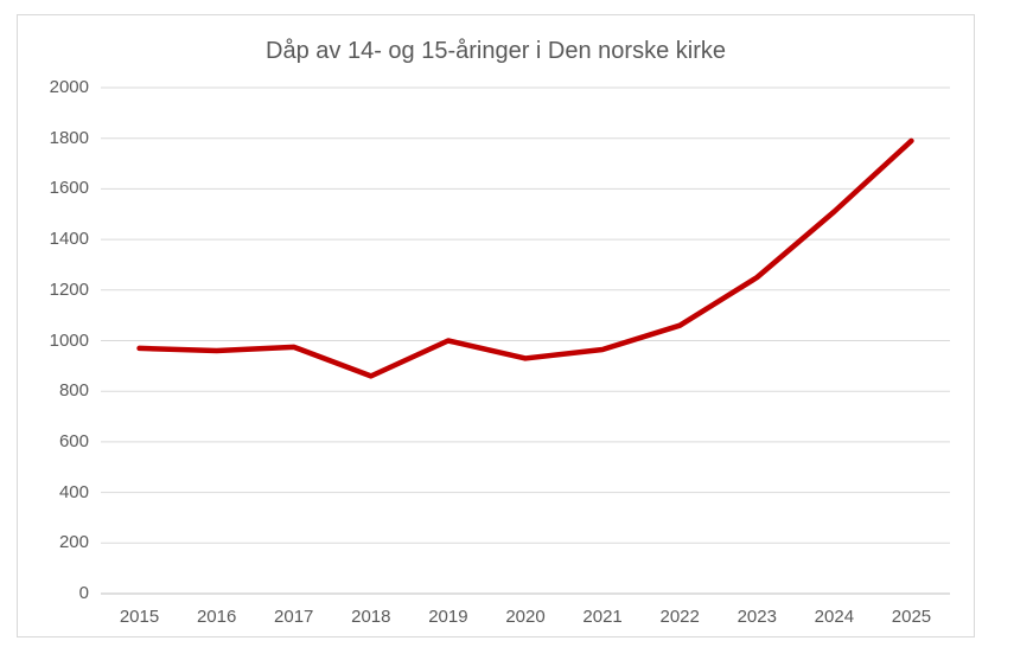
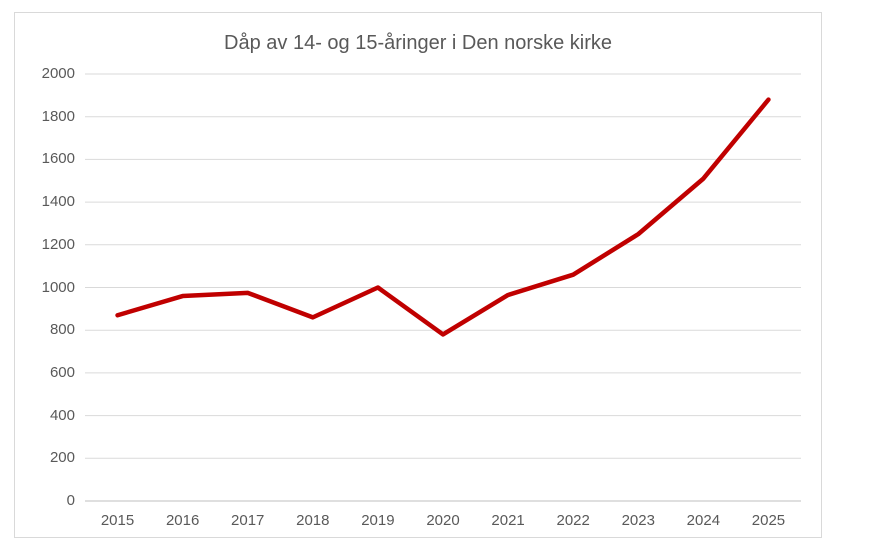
2015: 970 -> 870
2020: 930 -> 780
2025: 1790 -> 1880
